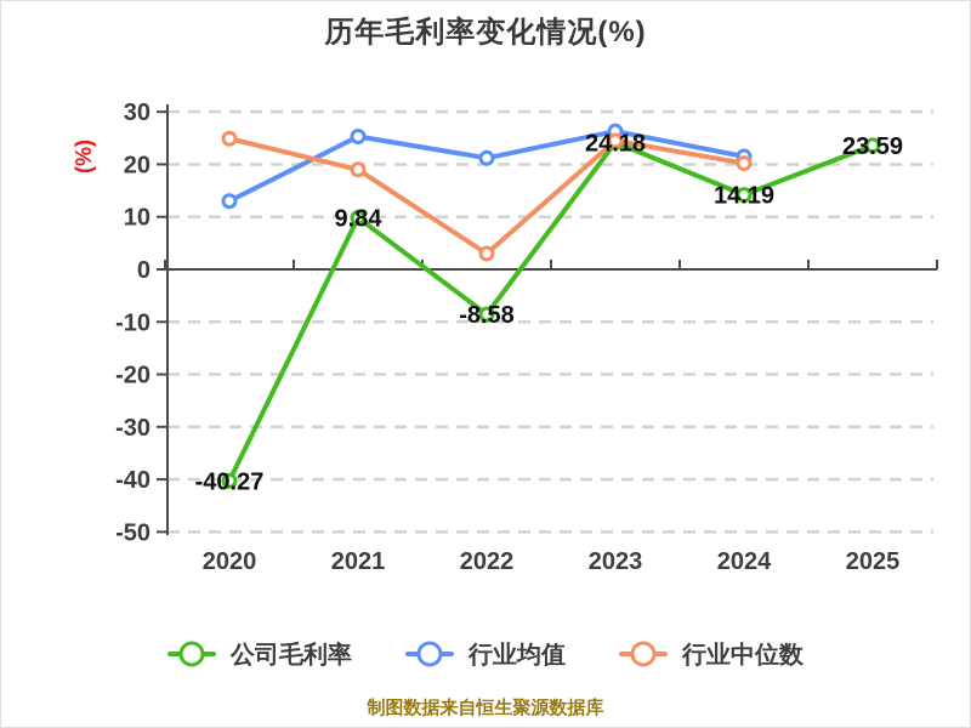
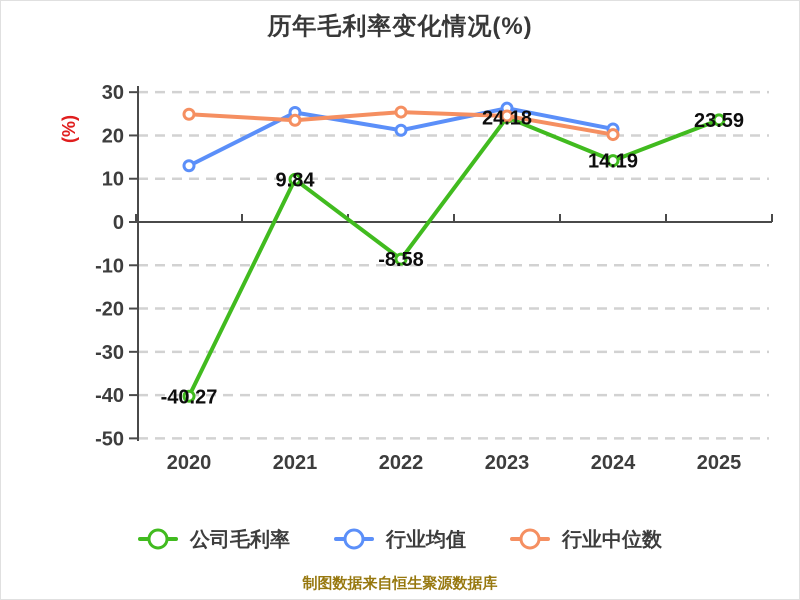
行业中位数/2021: 19 -> 24
行业中位数/2022: 3 -> 25
